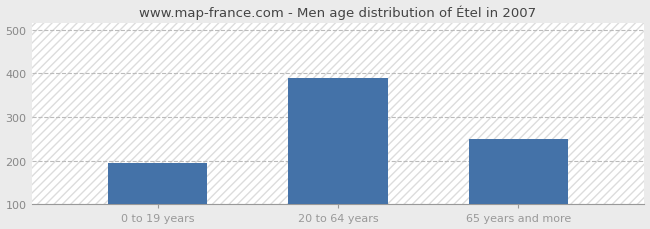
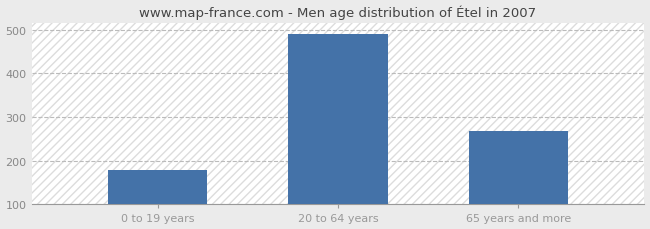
0 to 19 years: 195 -> 178
20 to 64 years: 390 -> 490
65 years and more: 250 -> 268
